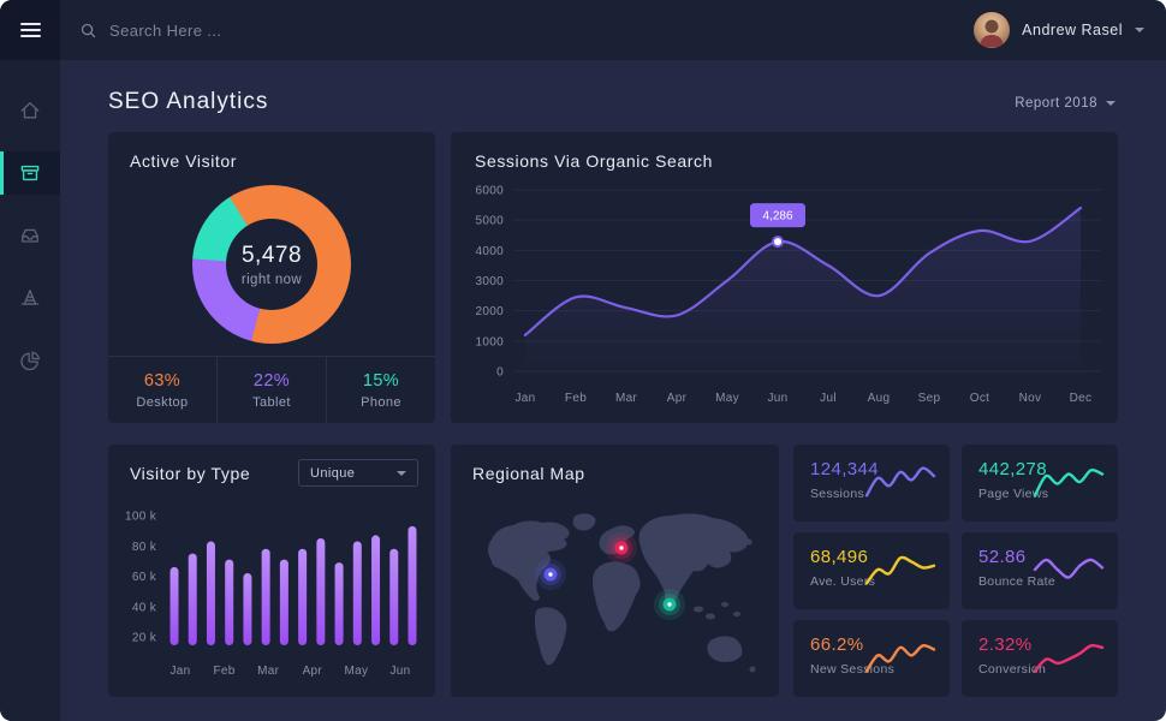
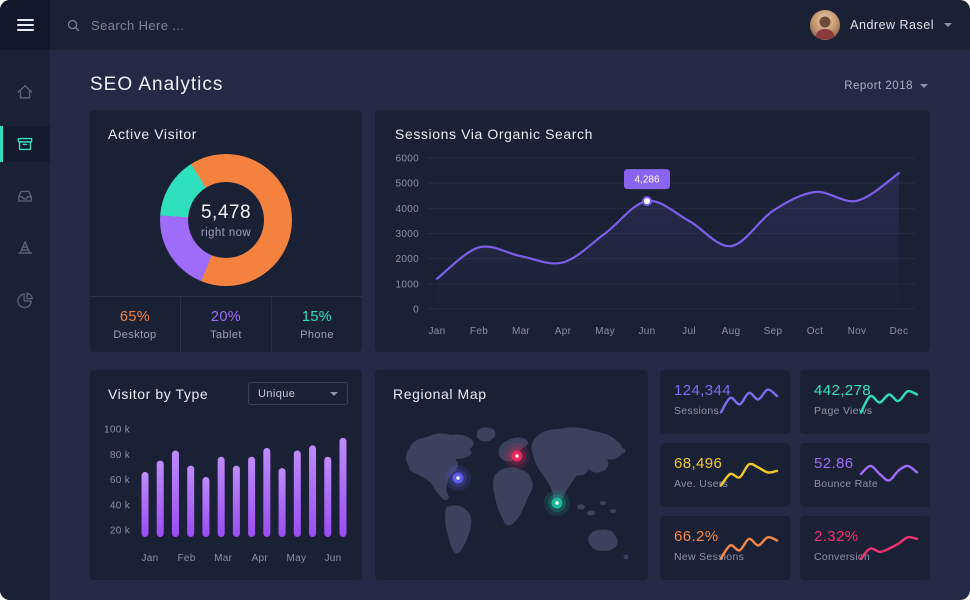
Active Visitor/Desktop: 63% -> 65%
Active Visitor/Tablet: 22% -> 20%
